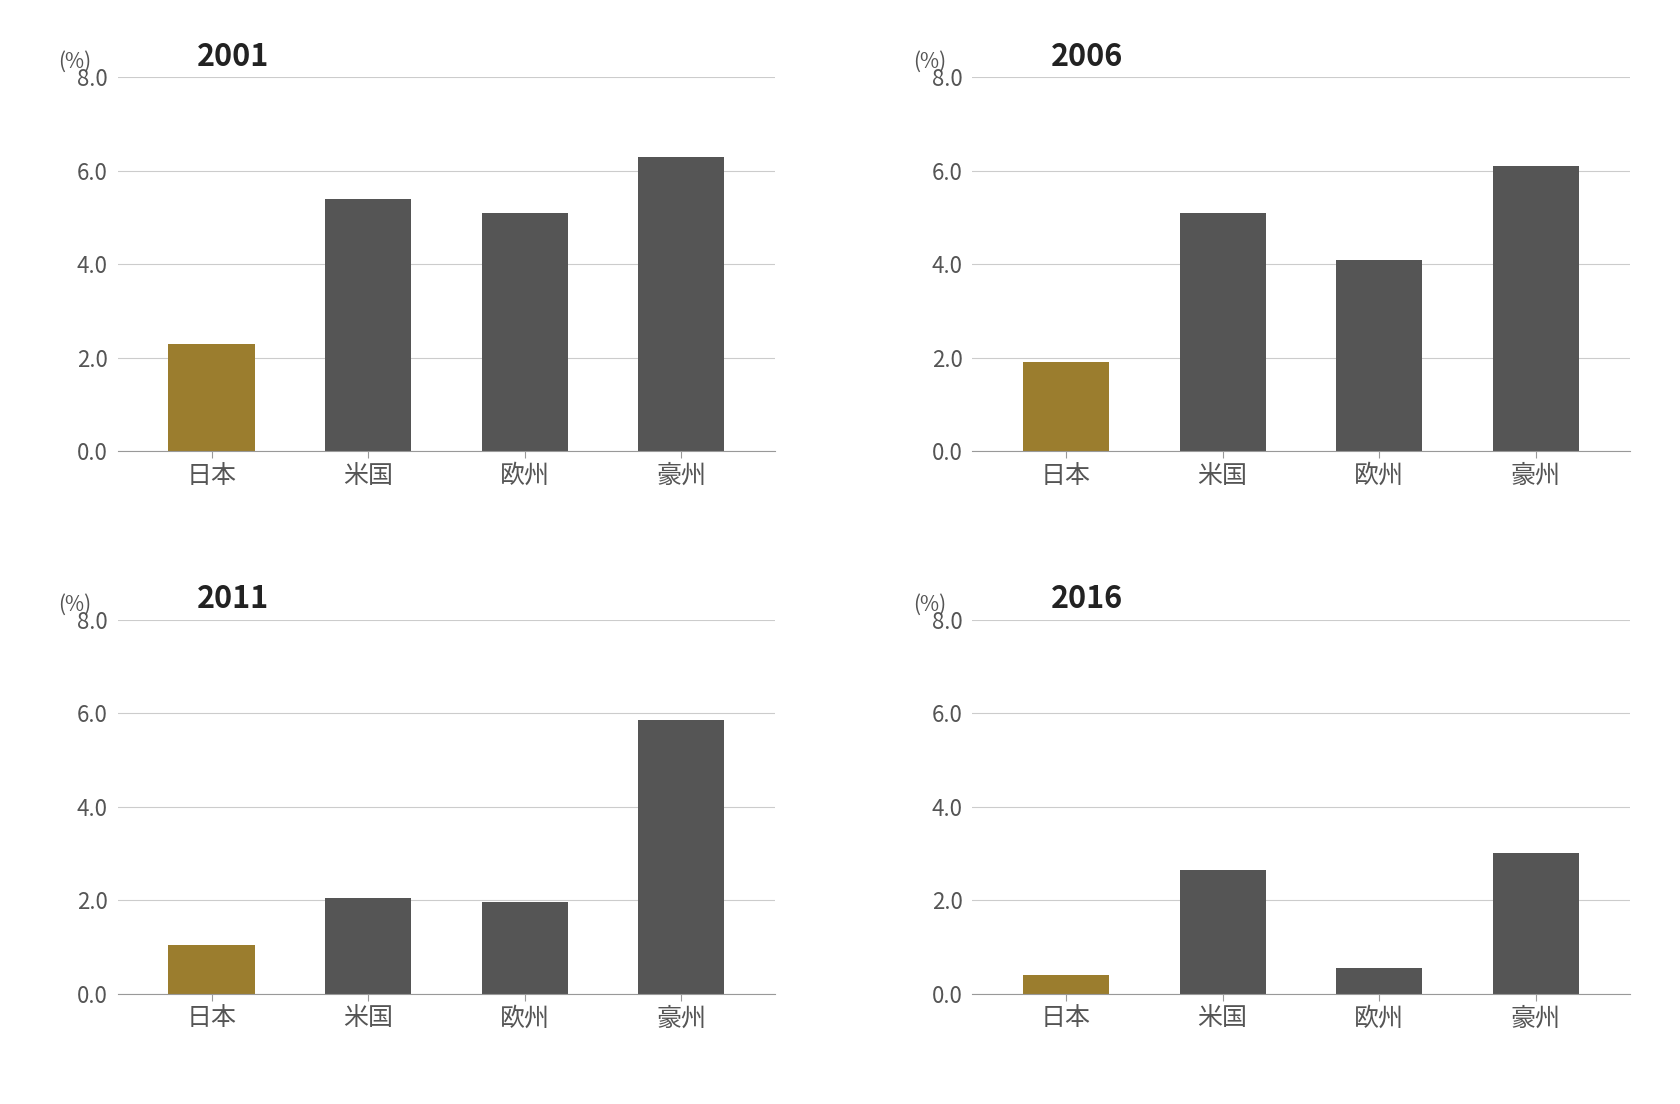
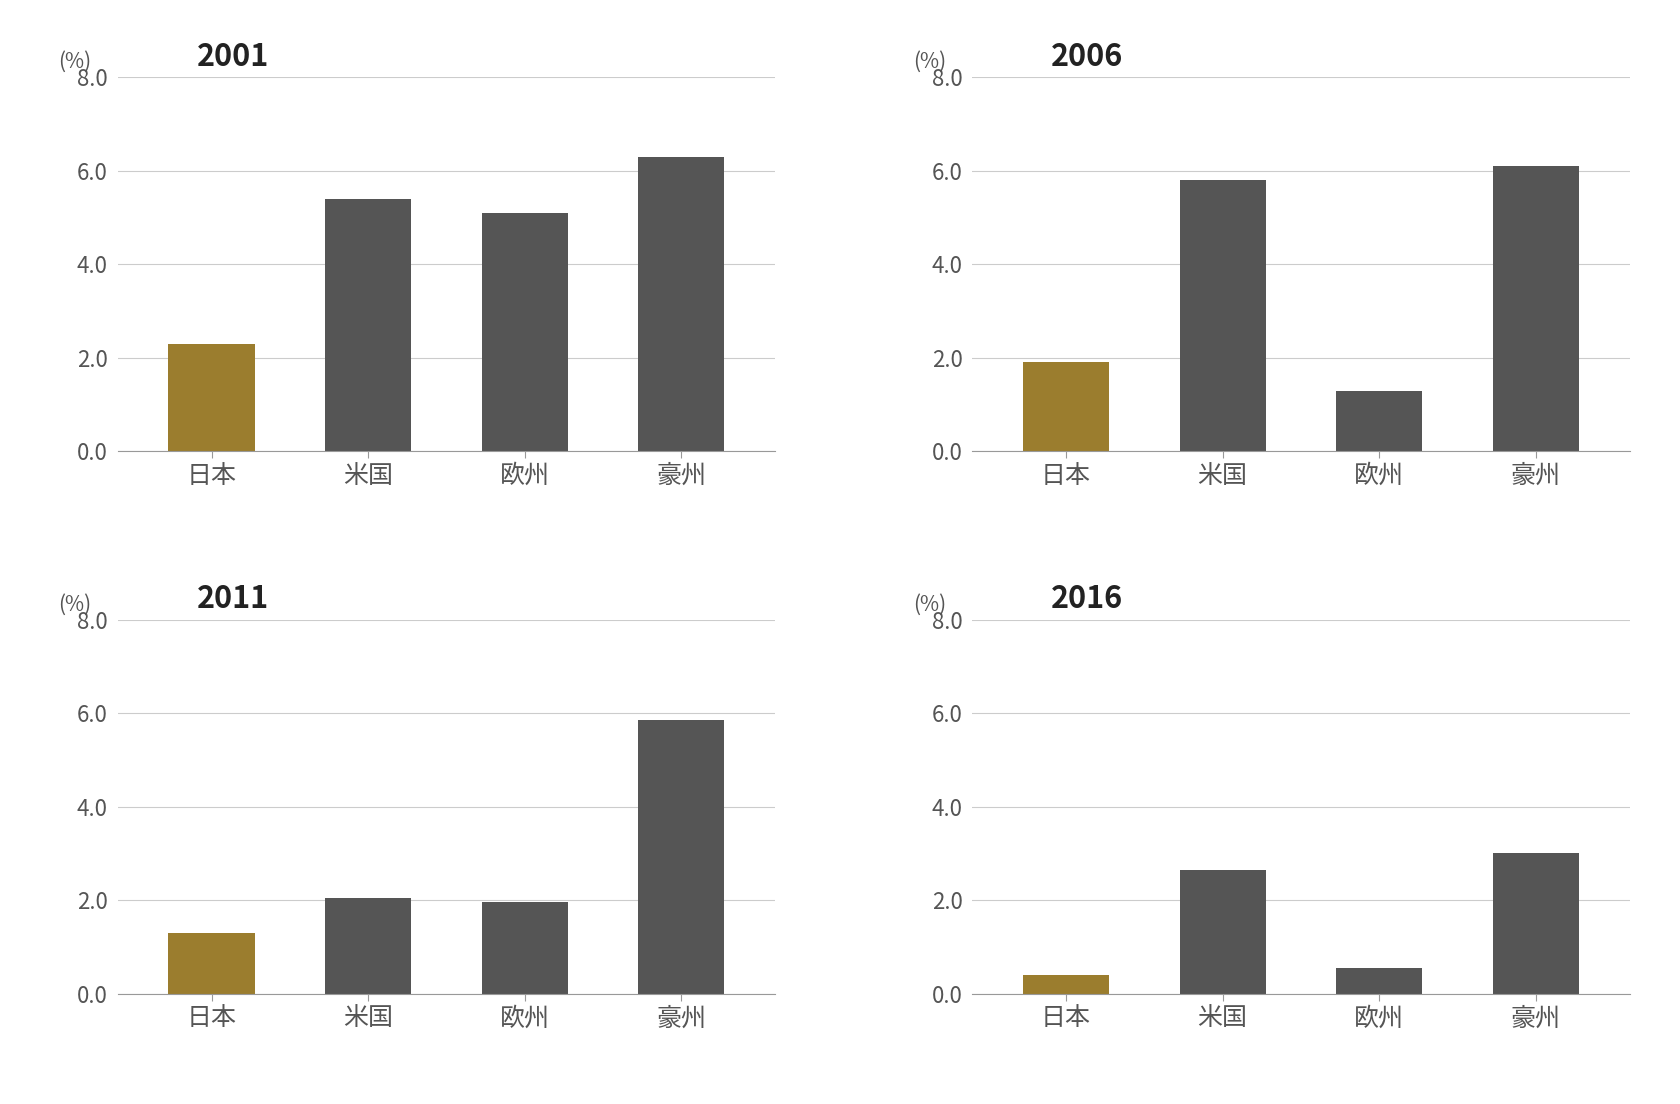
2006/米国: 5.1 -> 5.8
2006/欧州: 4.1 -> 1.3
2011/日本: 1.05 -> 1.30
